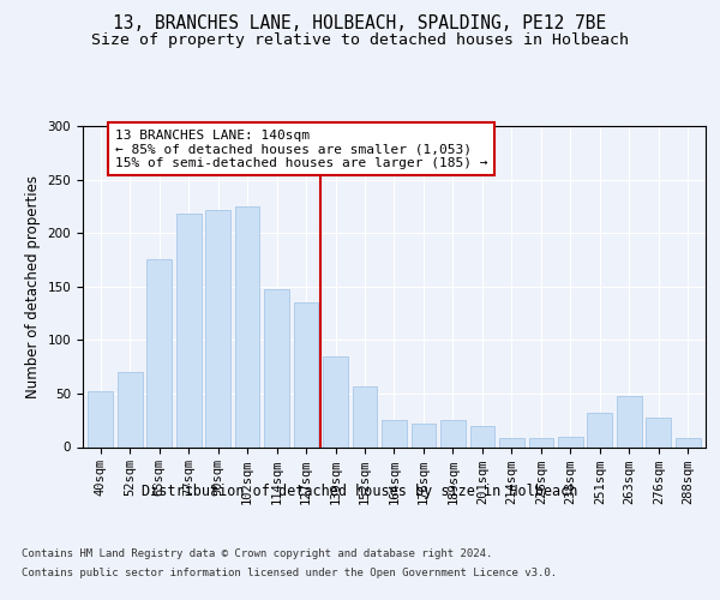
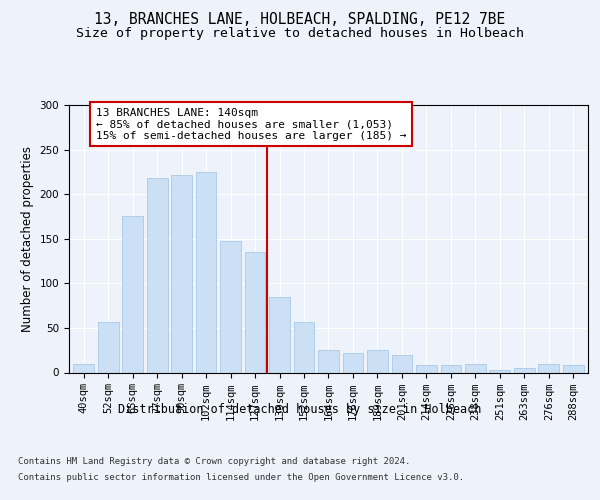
40sqm: 52 -> 10
52sqm: 70 -> 57
251sqm: 32 -> 3
263sqm: 48 -> 5
276sqm: 28 -> 10
